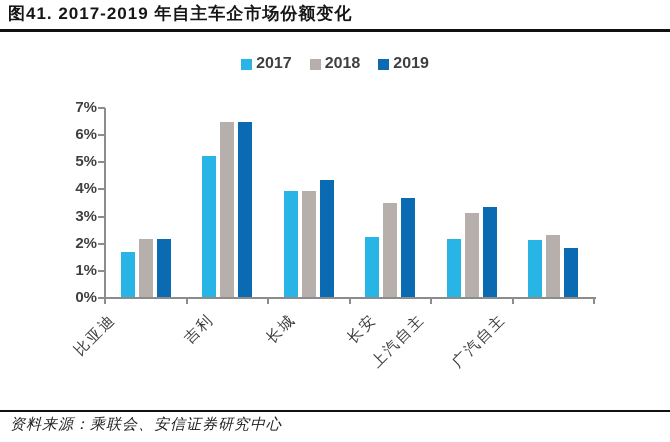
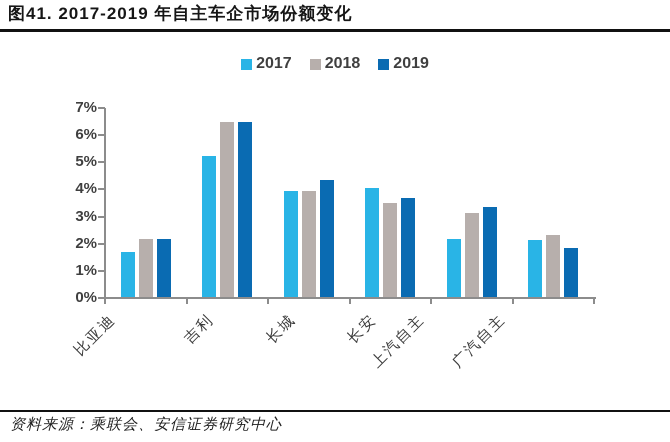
2017/长安: 2.2% -> 4.0%
